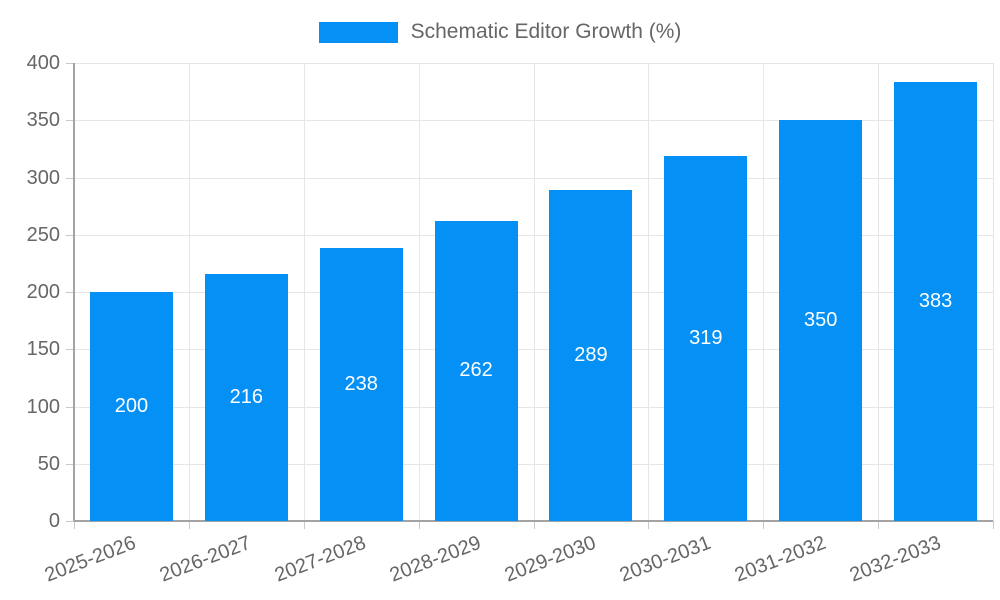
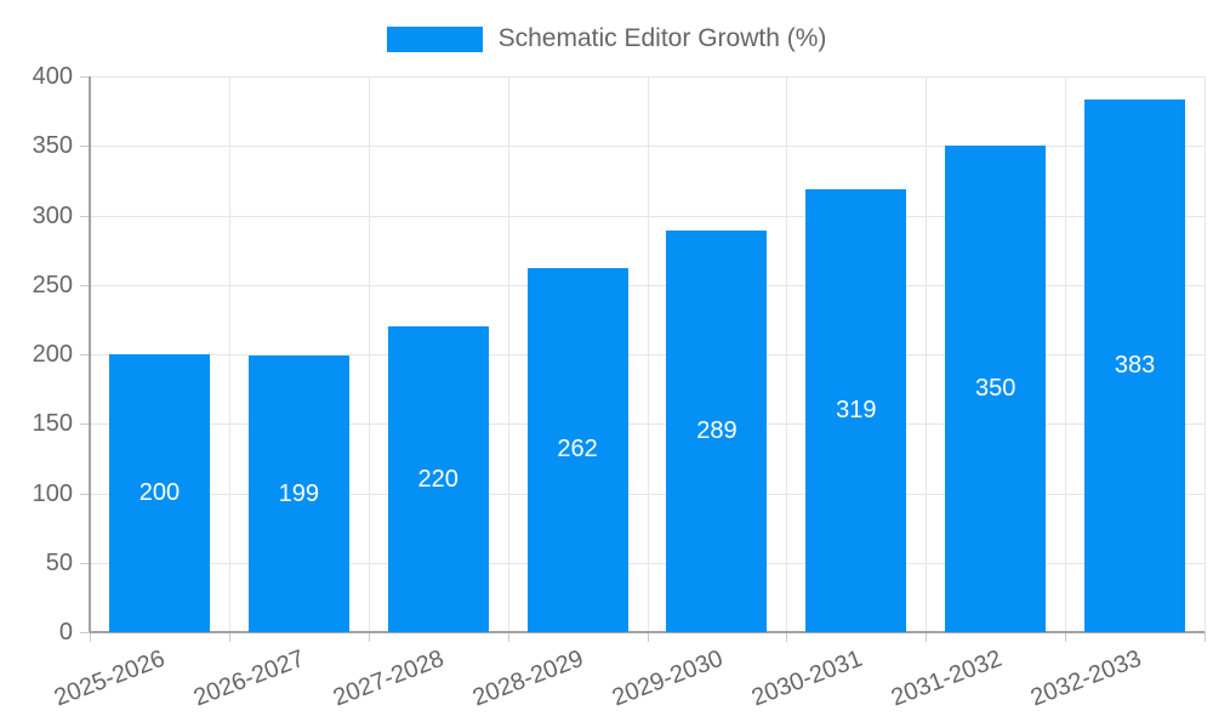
2026-2027: 216 -> 199
2027-2028: 238 -> 220
